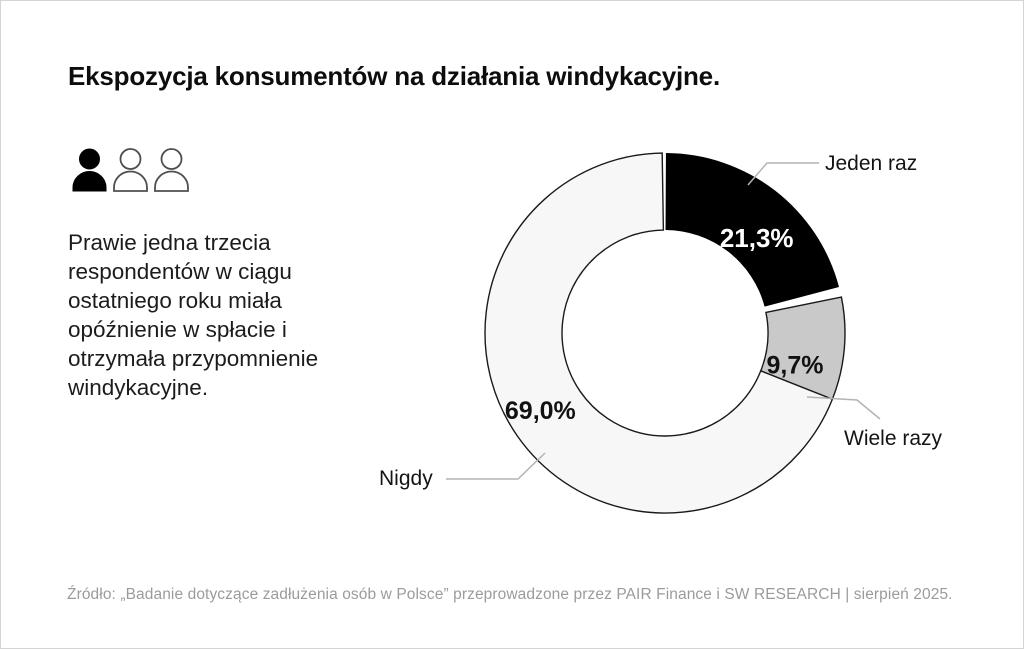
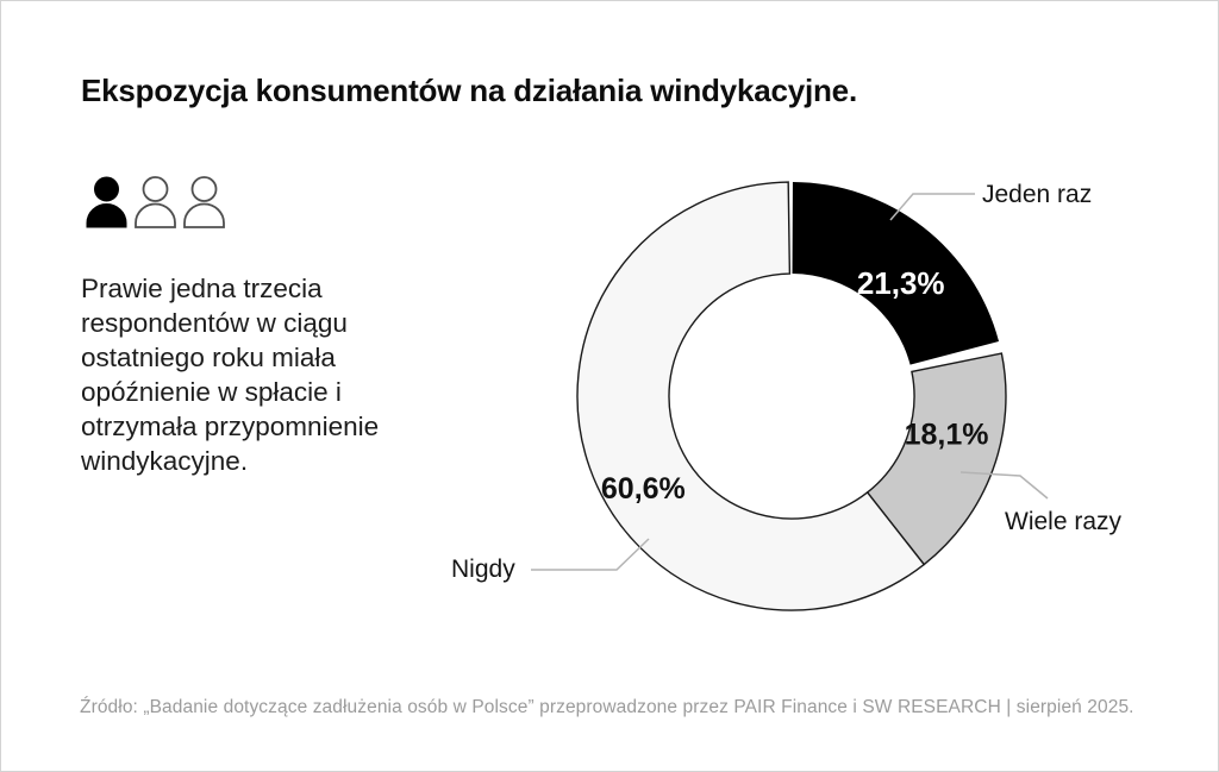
Wiele razy: 9,7% -> 18,1%
Nigdy: 69,0% -> 60,6%
